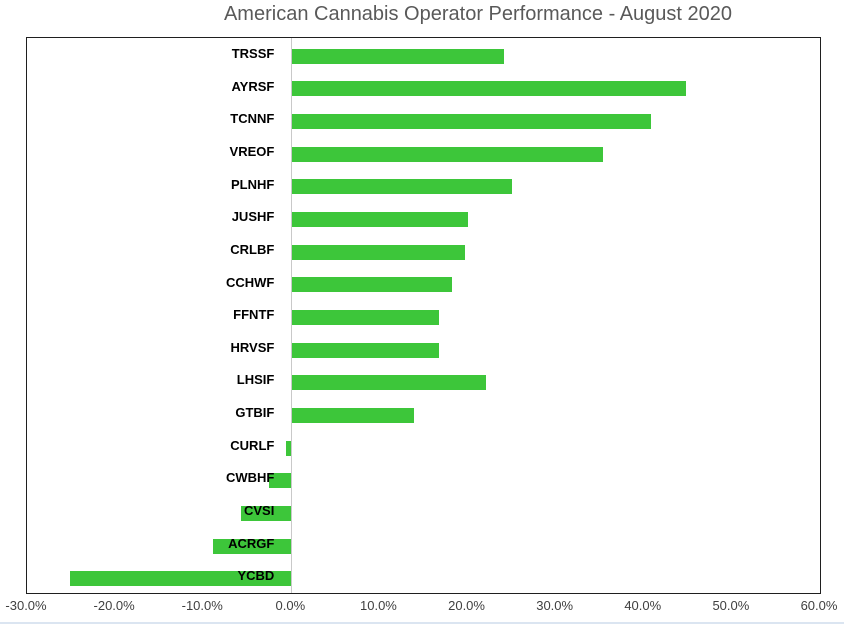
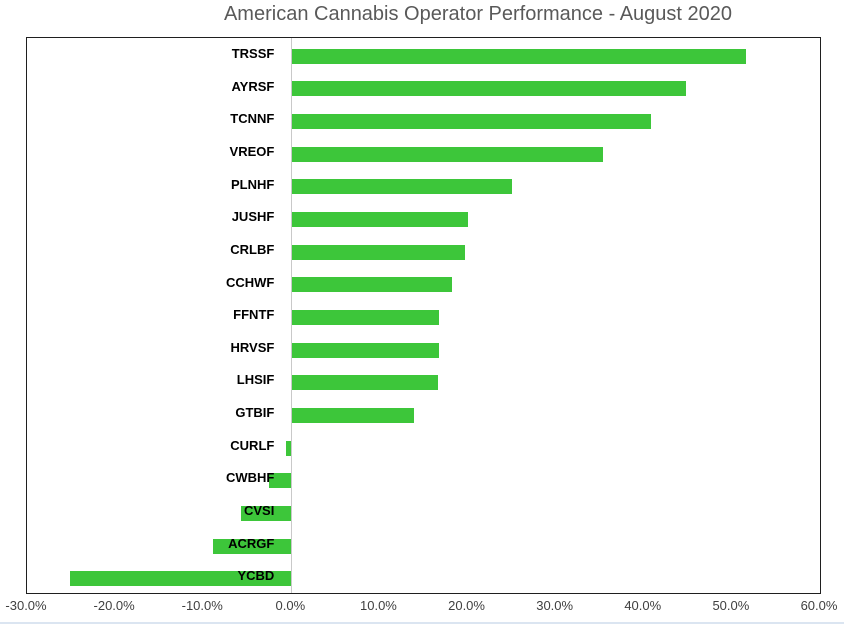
TRSSF: 24% -> 52%
LHSIF: 22% -> 16%
